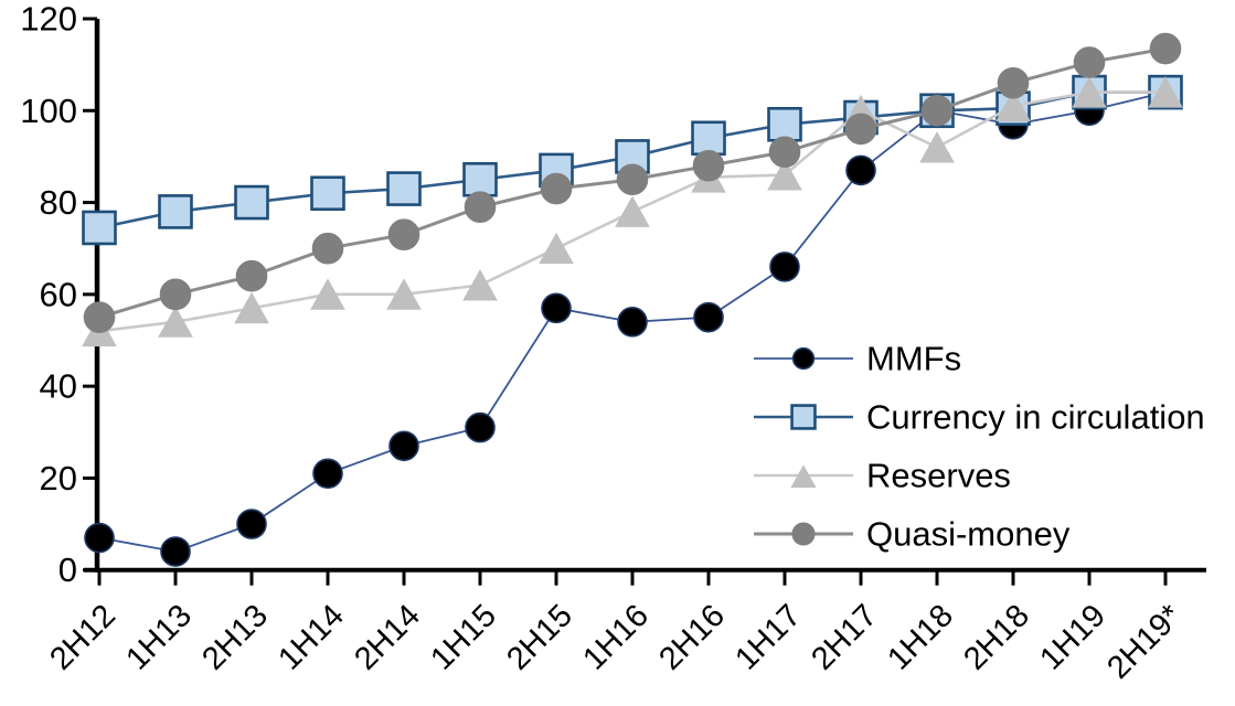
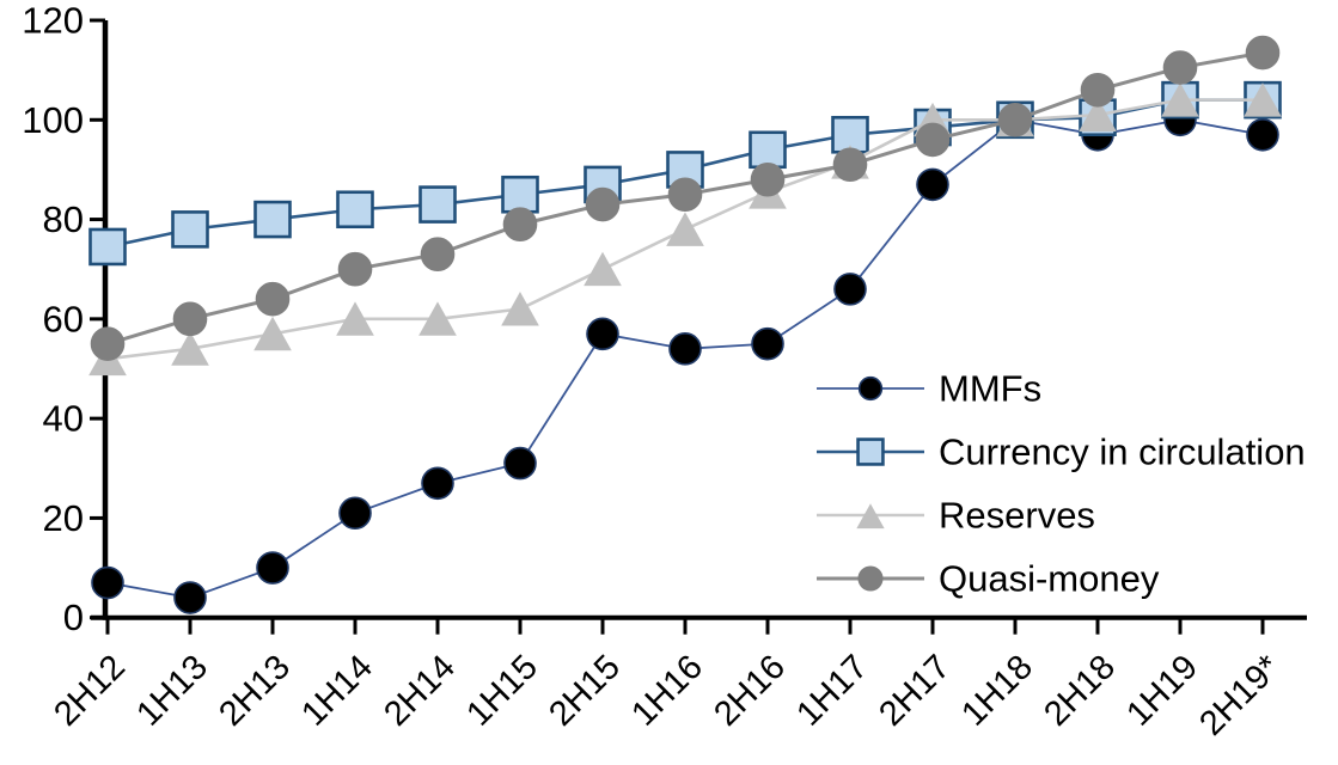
Reserves/1H17: 86 -> 92
Reserves/1H18: 92 -> 100
MMFs/2H19*: 104 -> 97
